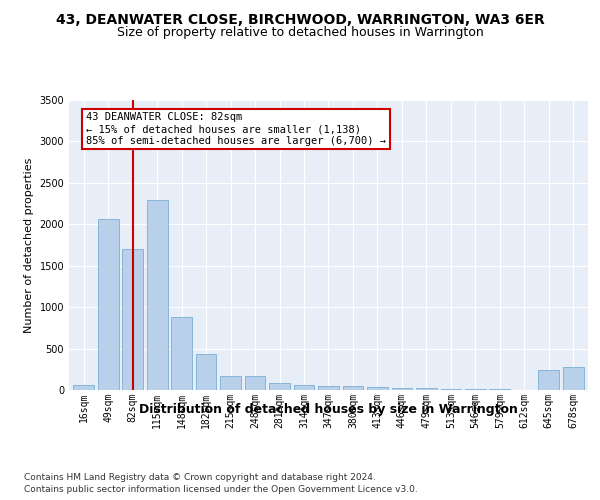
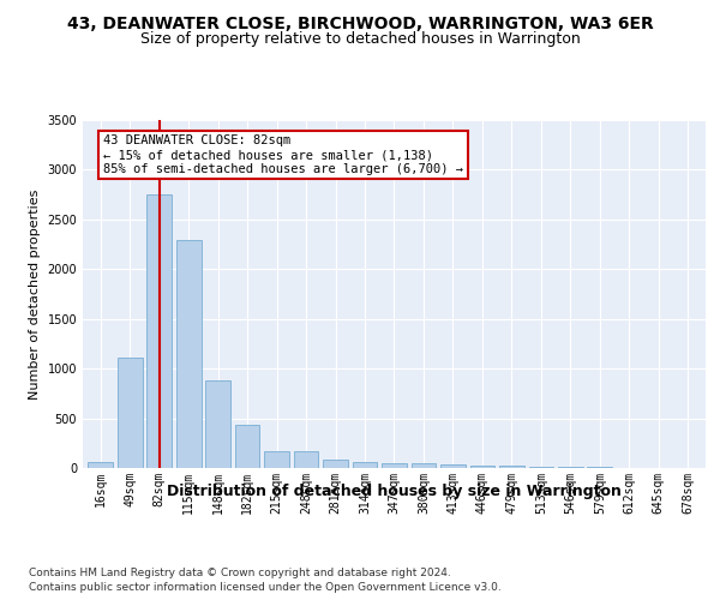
49sqm: 2060 -> 1110
82sqm: 1700 -> 2750
645sqm: 240 -> 0
678sqm: 280 -> 0
